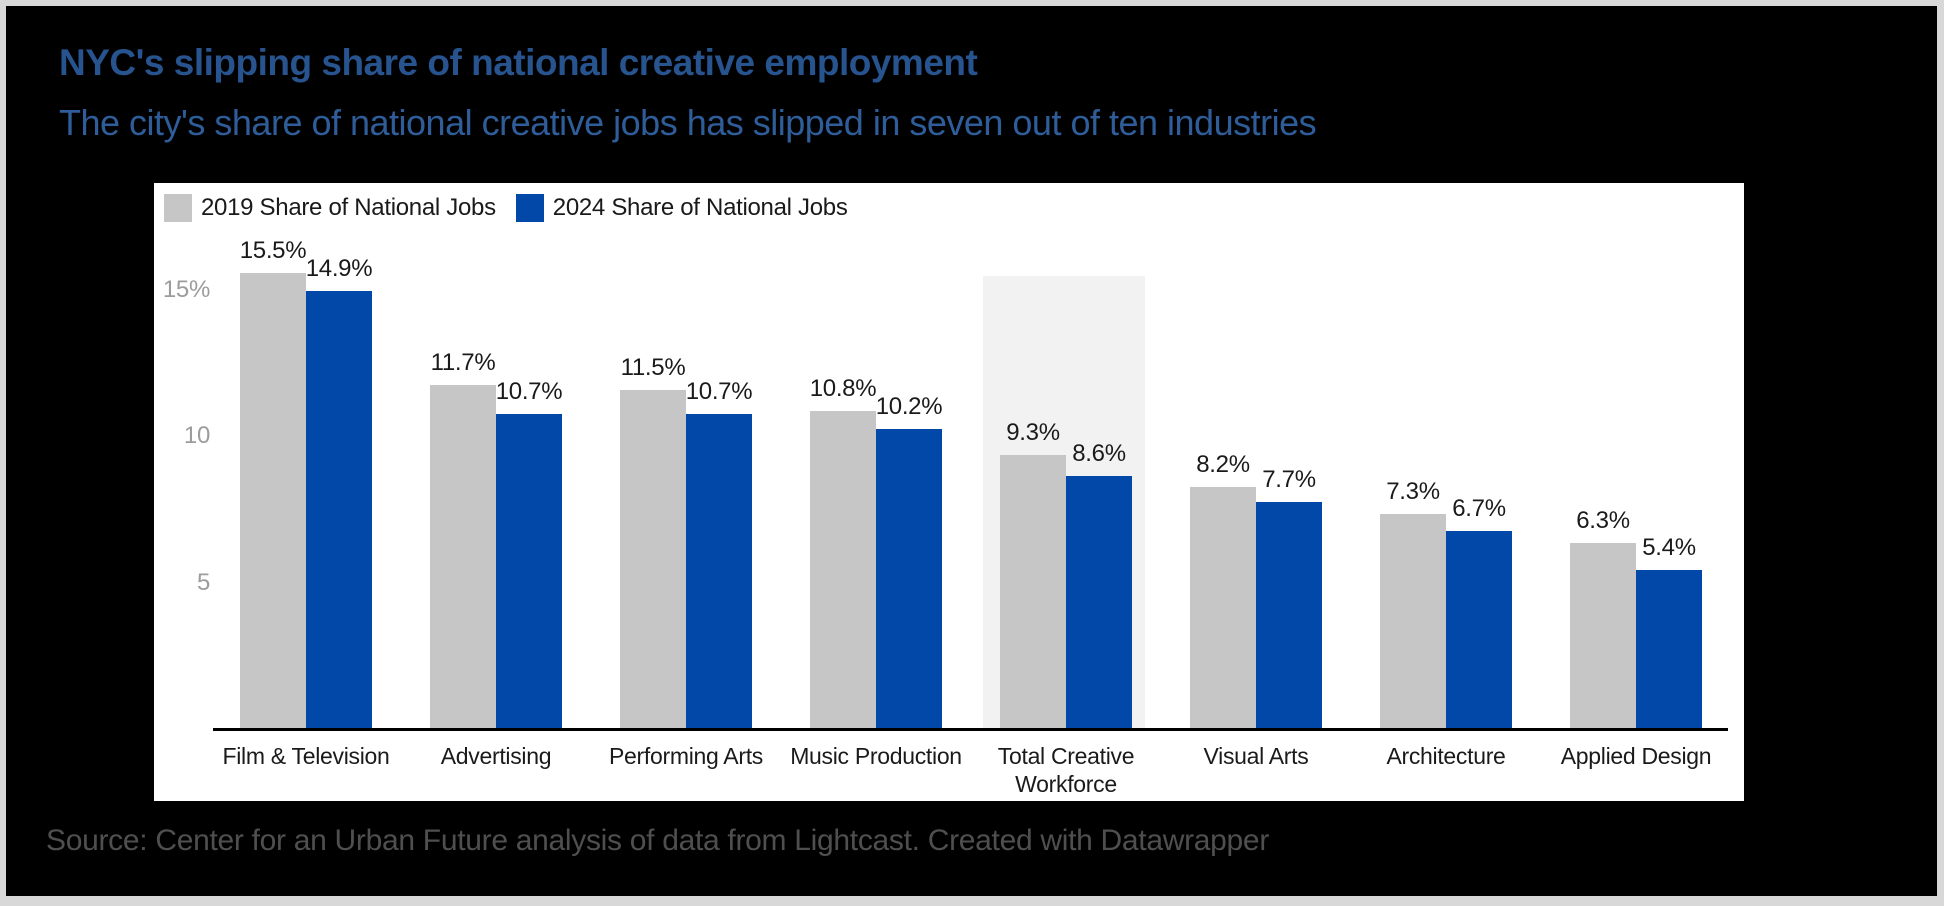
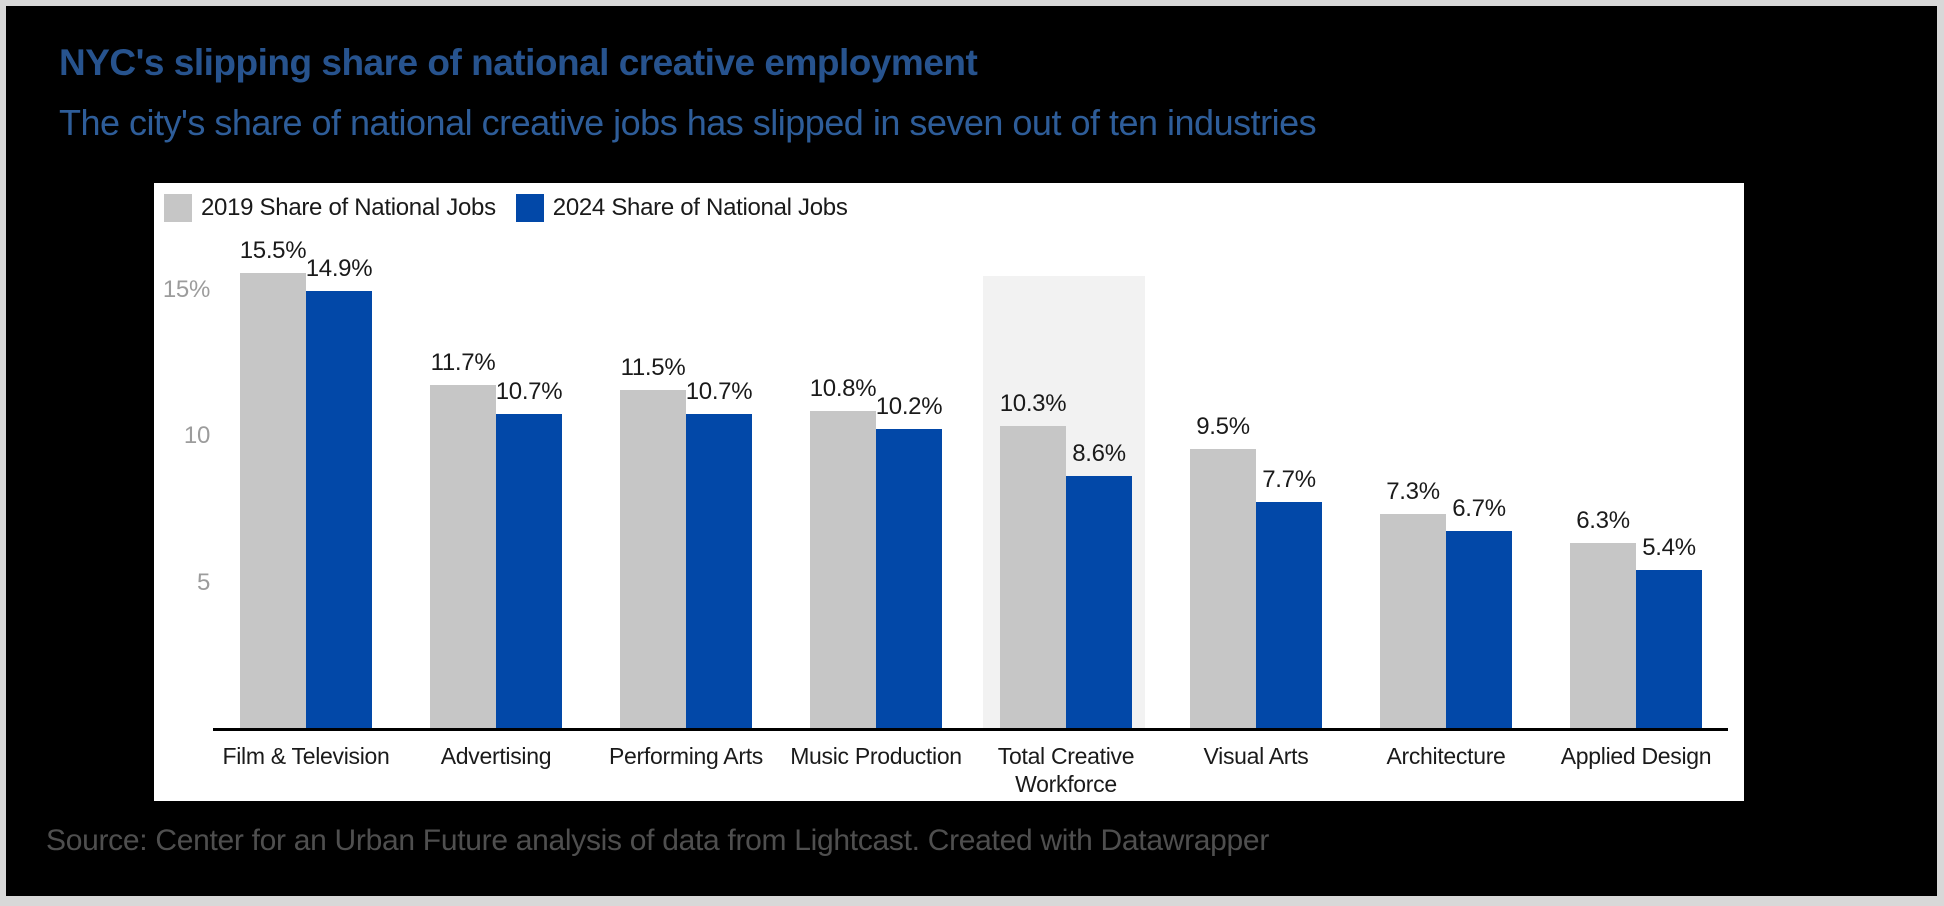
2019 Share of National Jobs/Total Creative Workforce: 9.3% -> 10.3%
2019 Share of National Jobs/Visual Arts: 8.2% -> 9.5%
